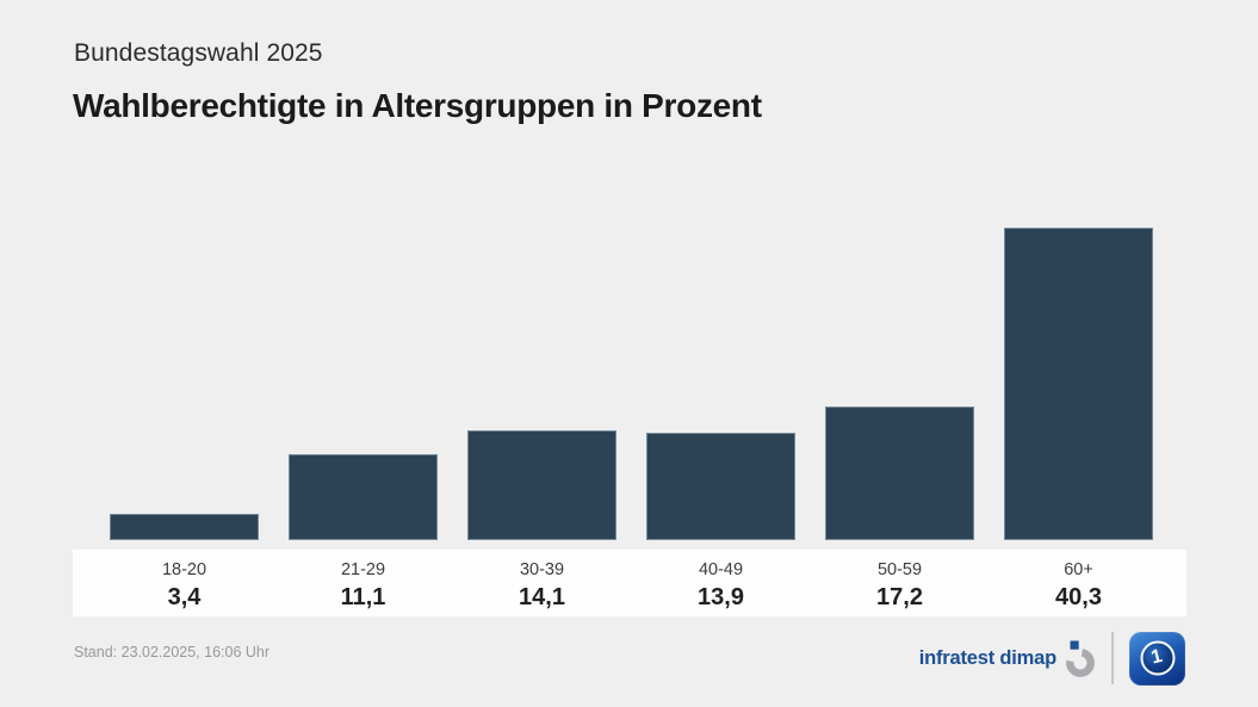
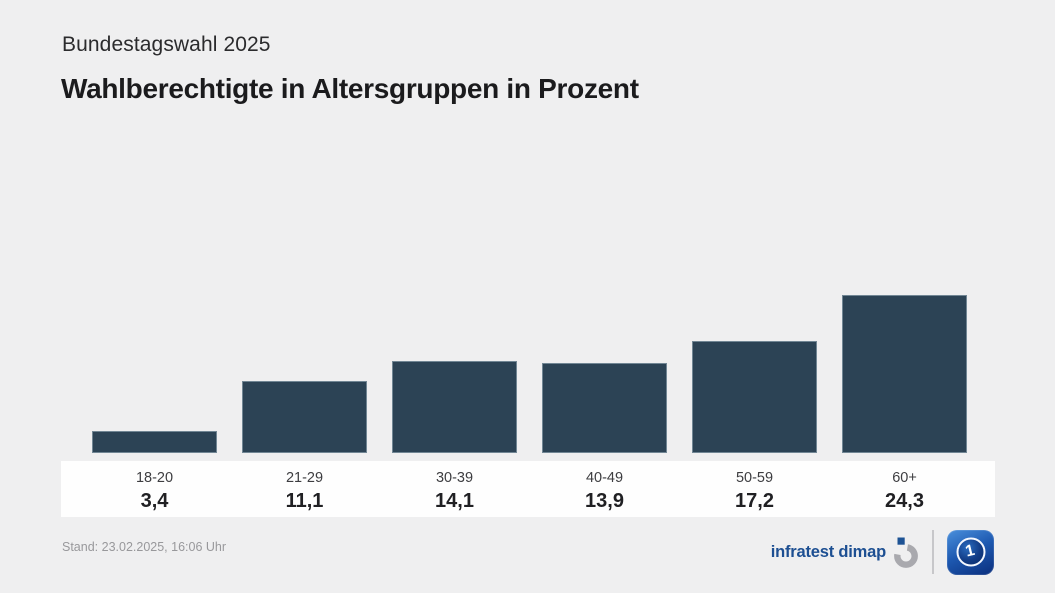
60+: 40,3 -> 24,3
